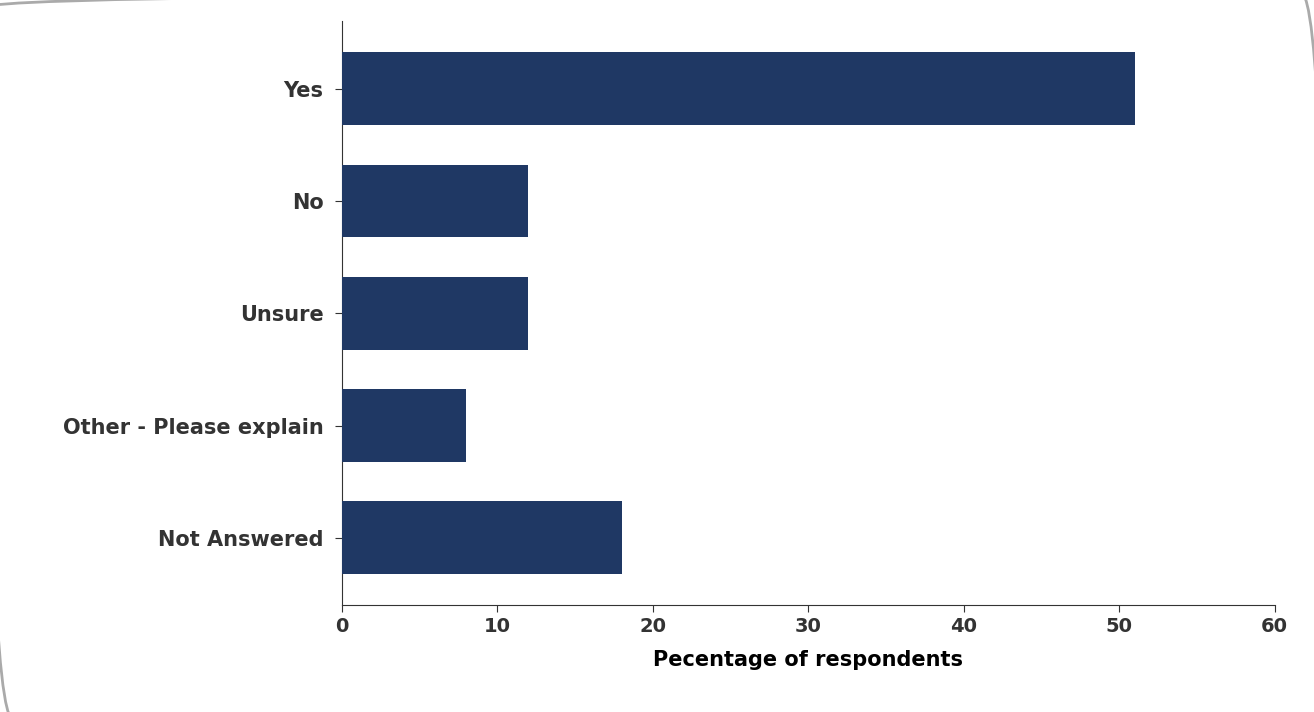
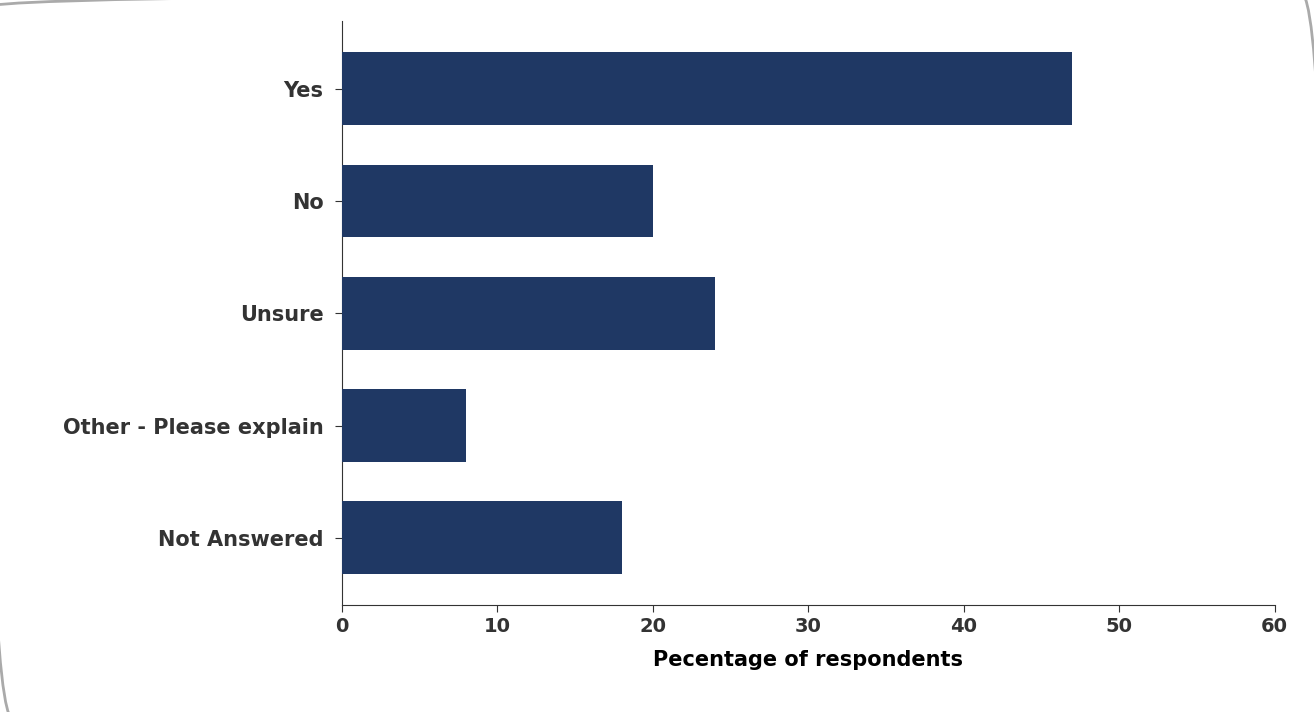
Yes: 51 -> 47
No: 12 -> 20
Unsure: 12 -> 24
